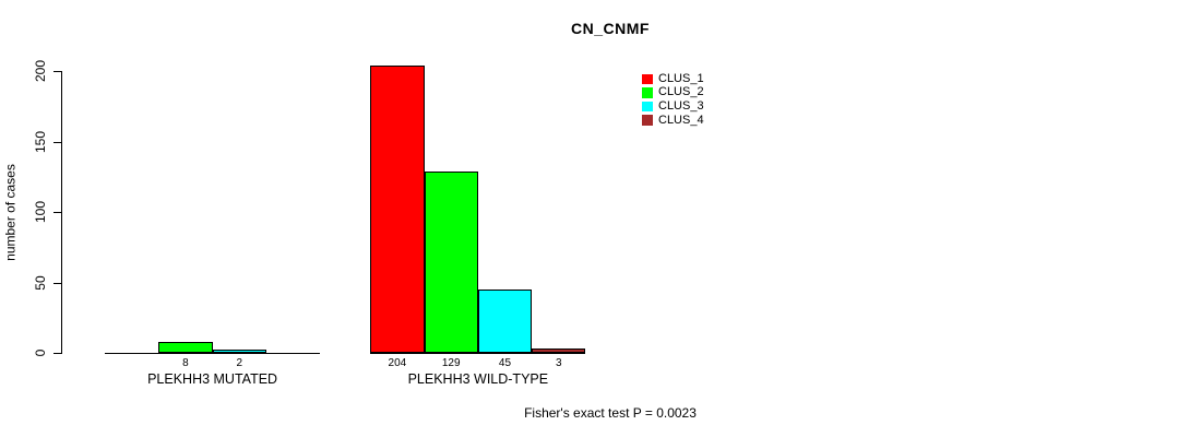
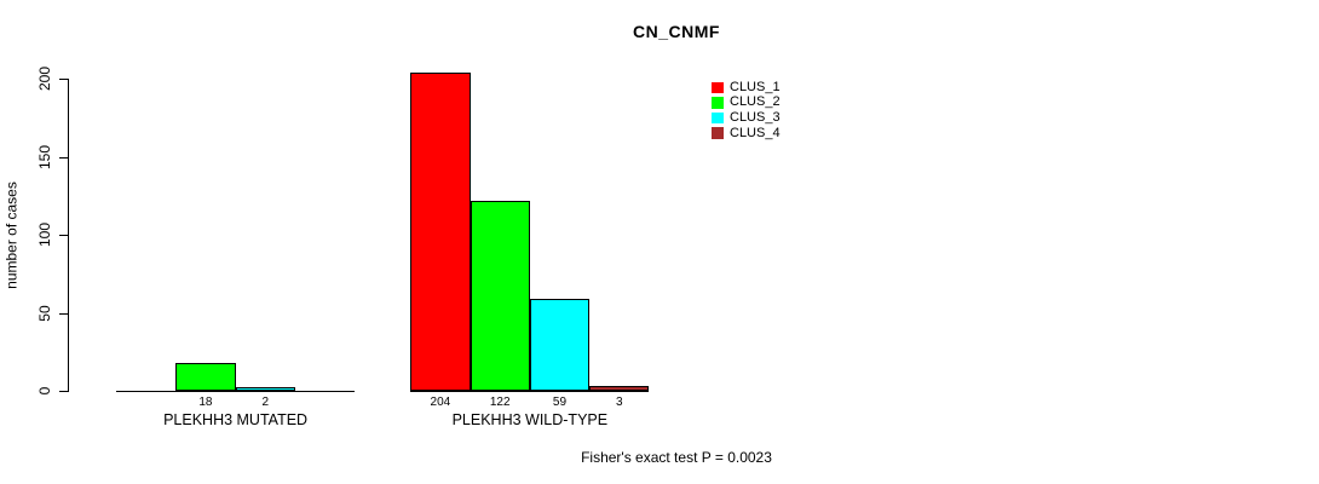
CLUS_2/PLEKHH3 MUTATED: 8 -> 18
CLUS_2/PLEKHH3 WILD-TYPE: 129 -> 122
CLUS_3/PLEKHH3 WILD-TYPE: 45 -> 59
